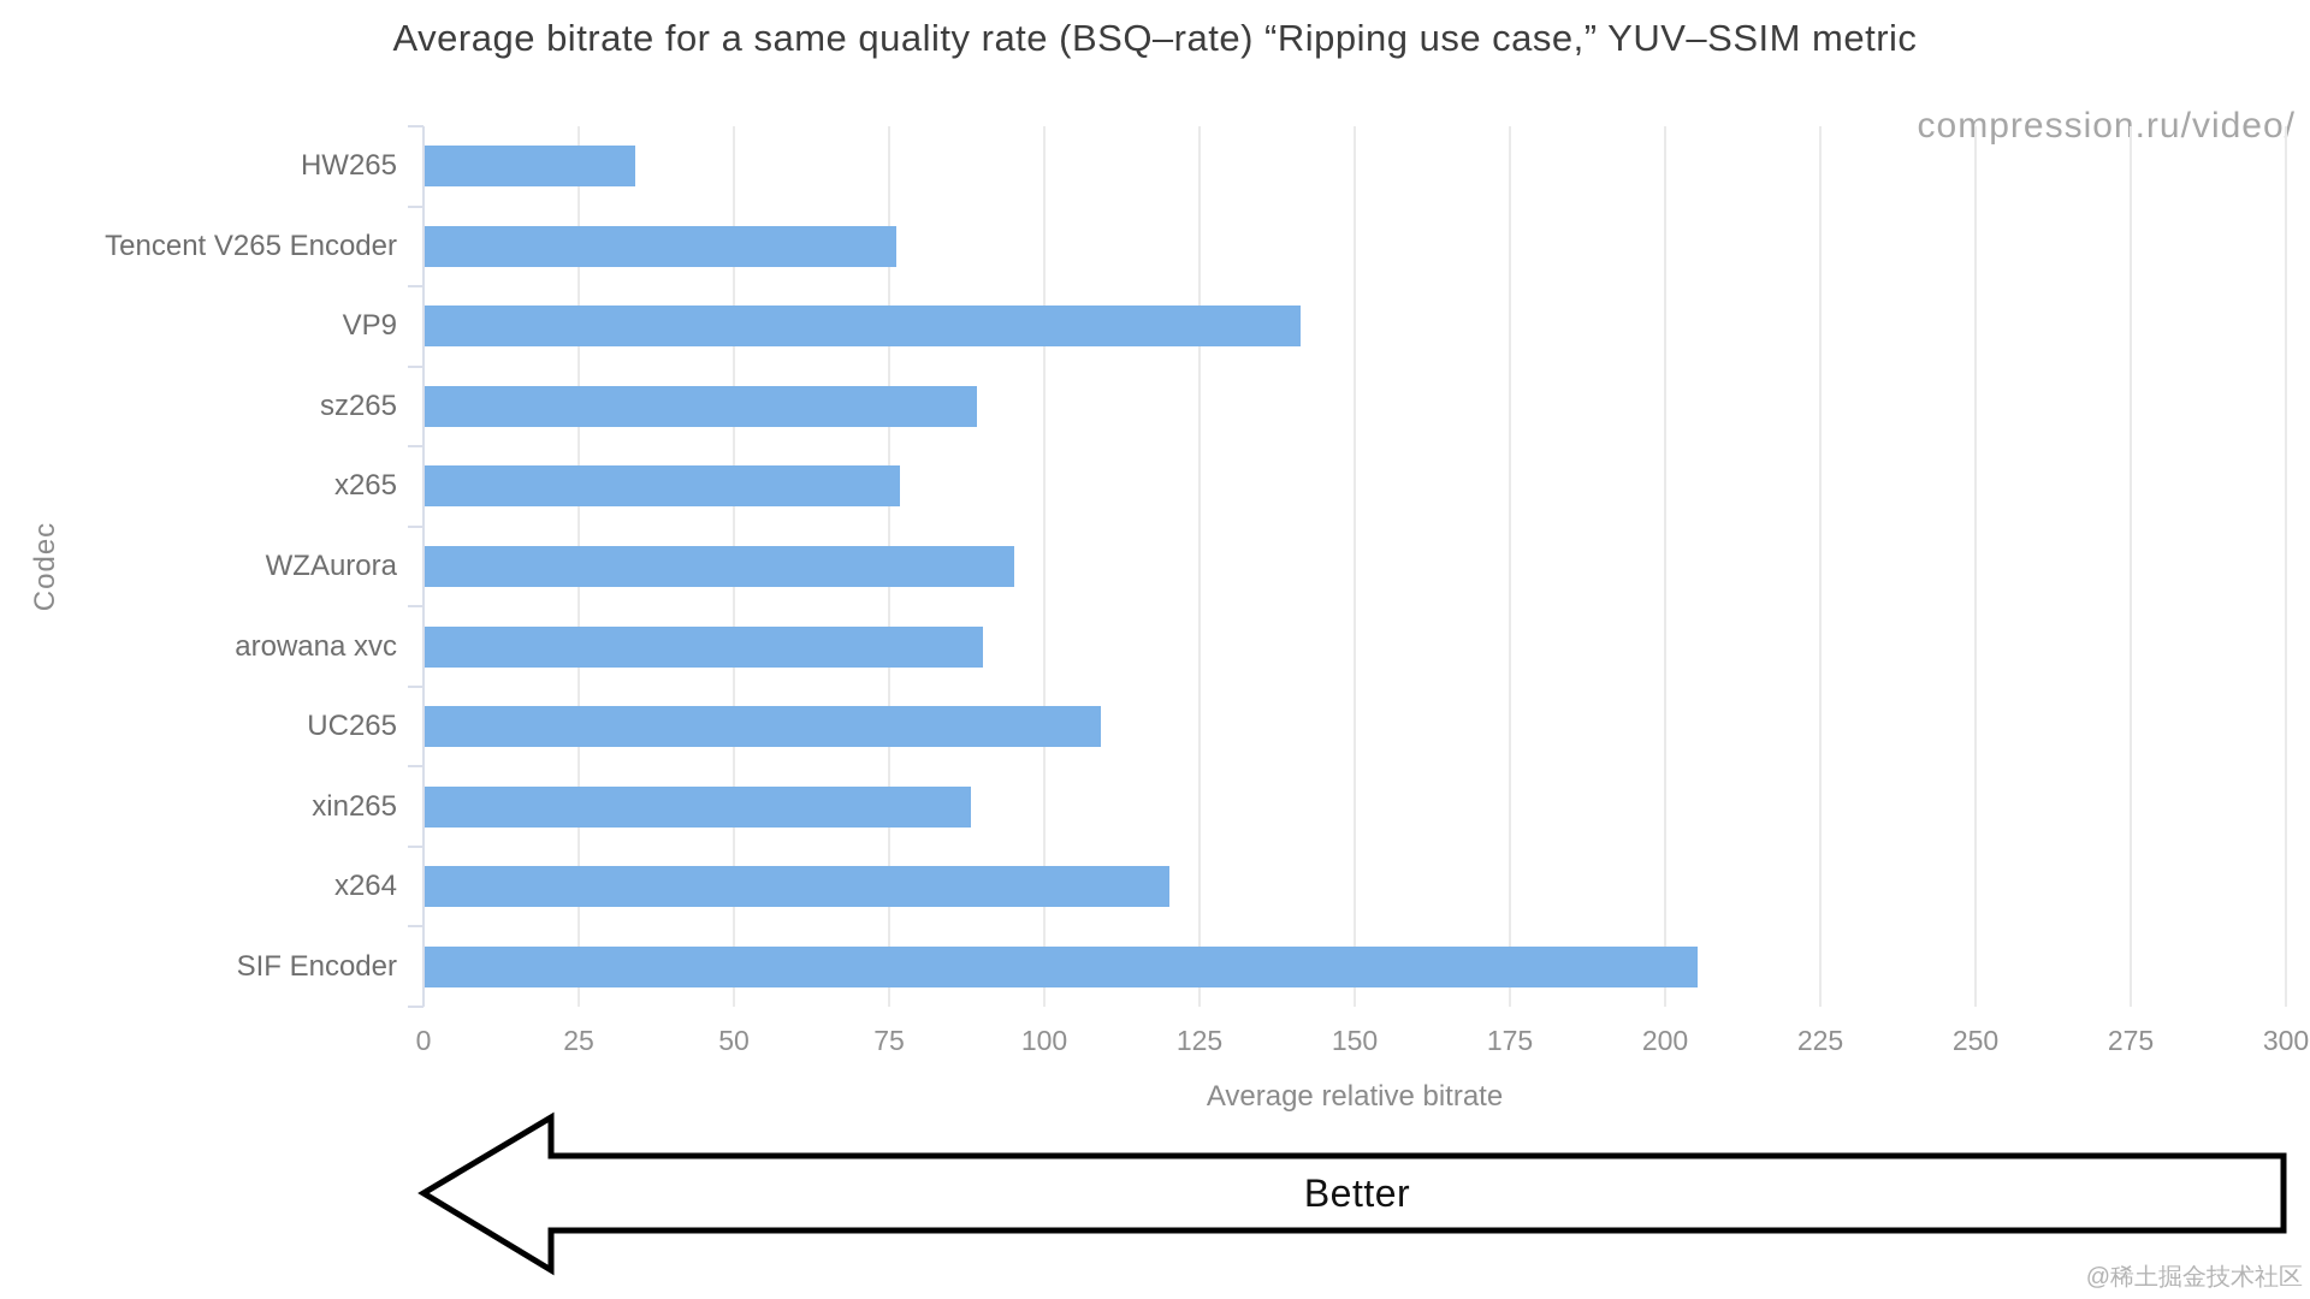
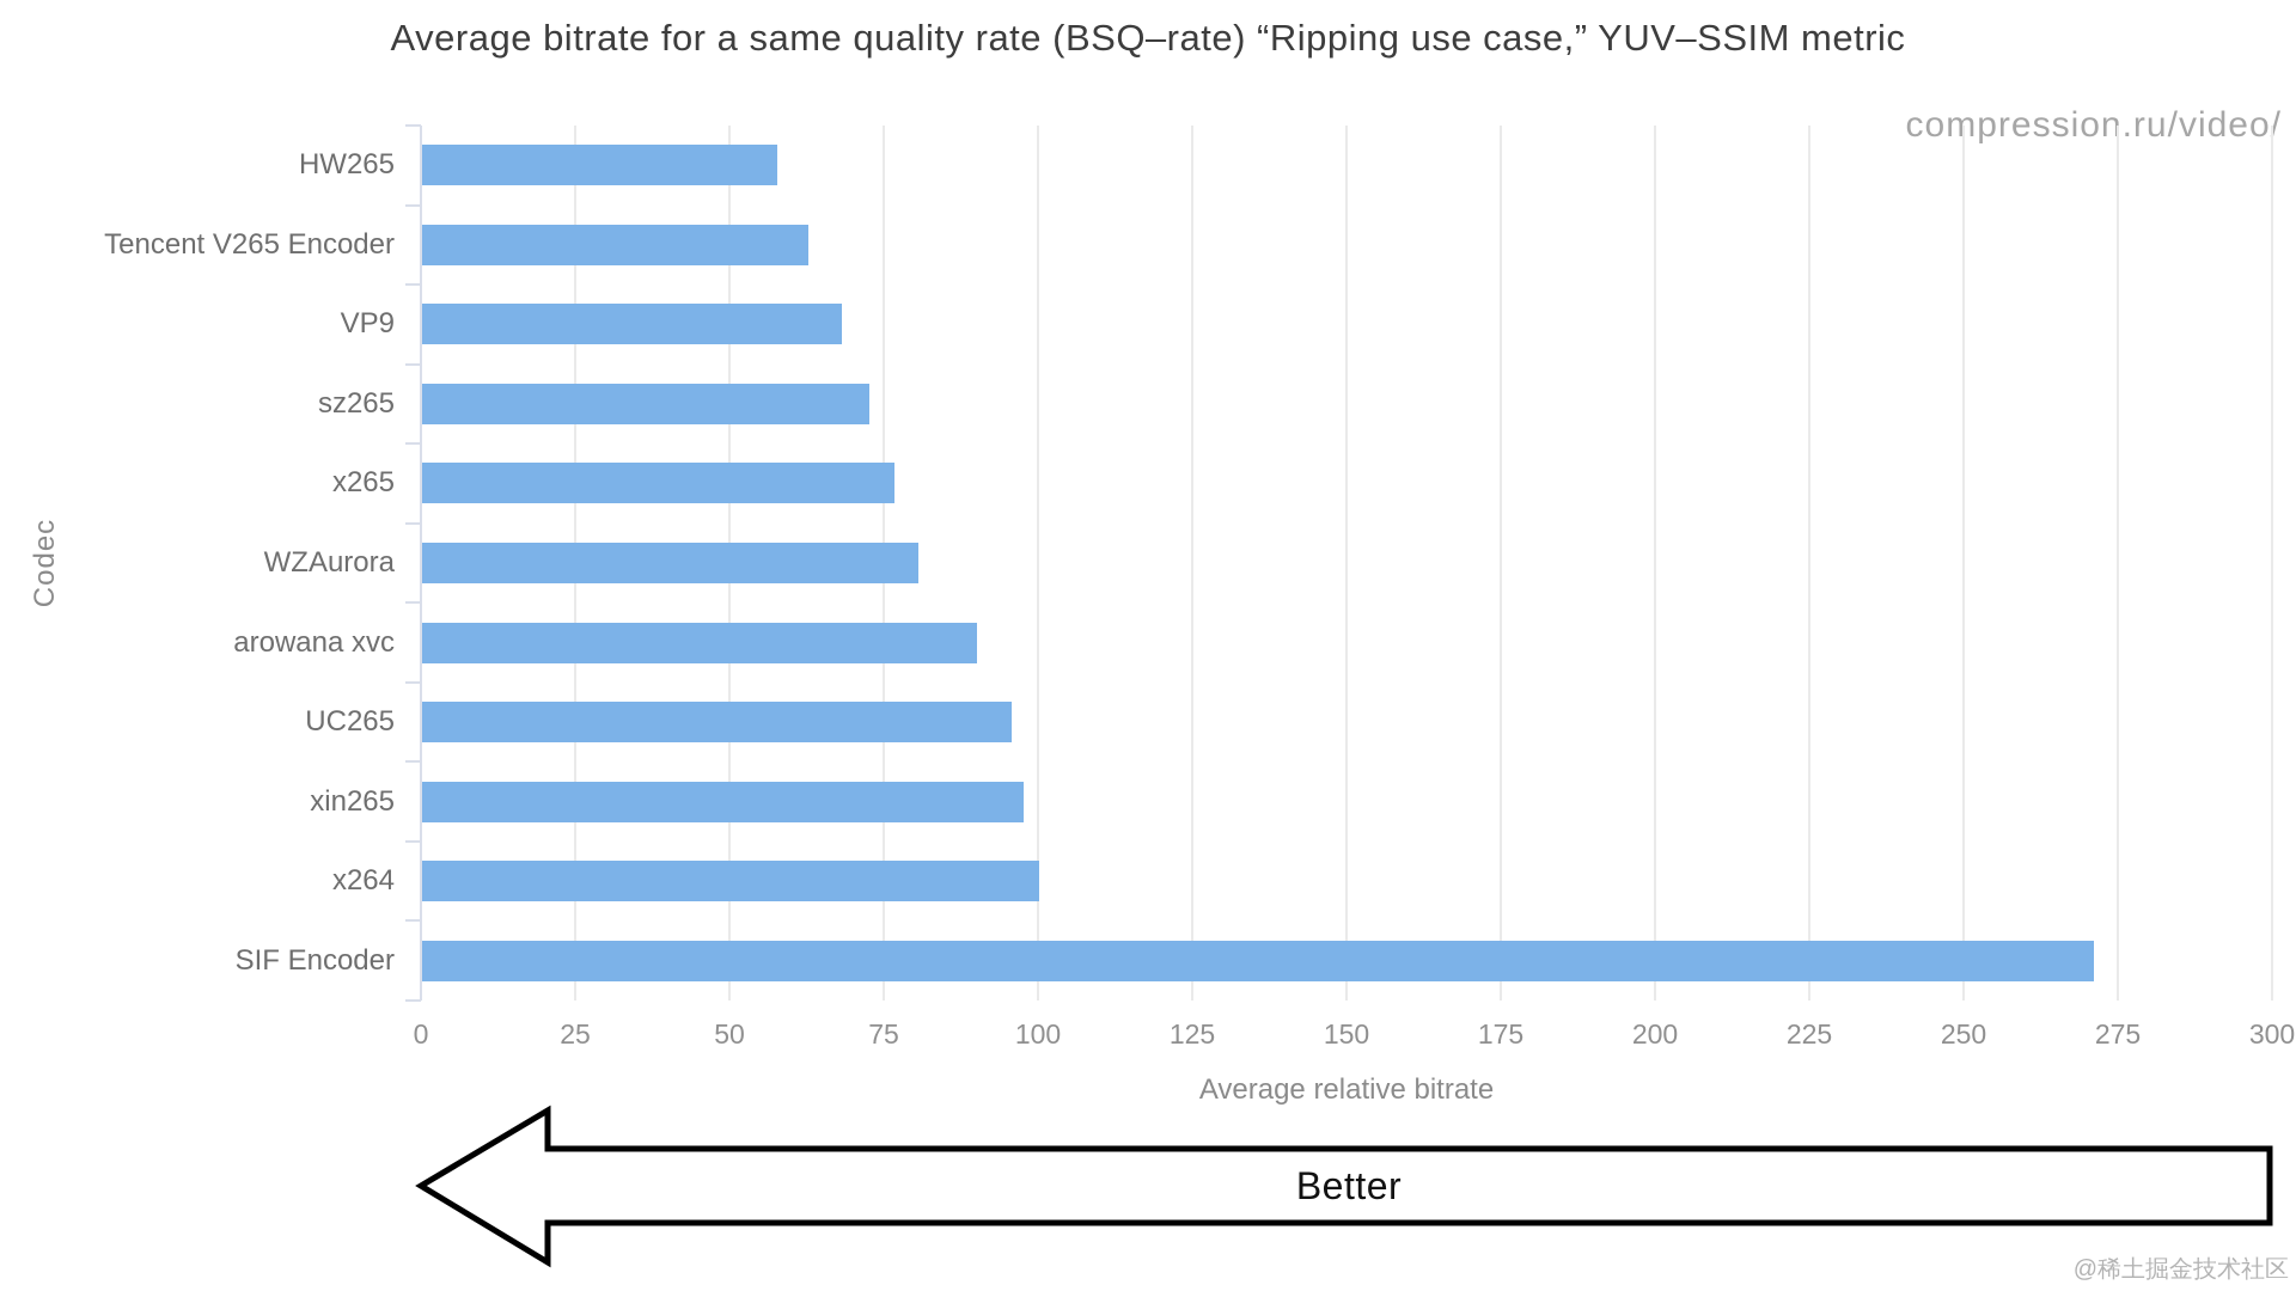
HW265: 34 -> 58
Tencent V265 Encoder: 76 -> 62
VP9: 141 -> 68
sz265: 89 -> 72
WZAurora: 95 -> 80
UC265: 109 -> 96
xin265: 88 -> 98
x264: 120 -> 100
SIF Encoder: 205 -> 271
